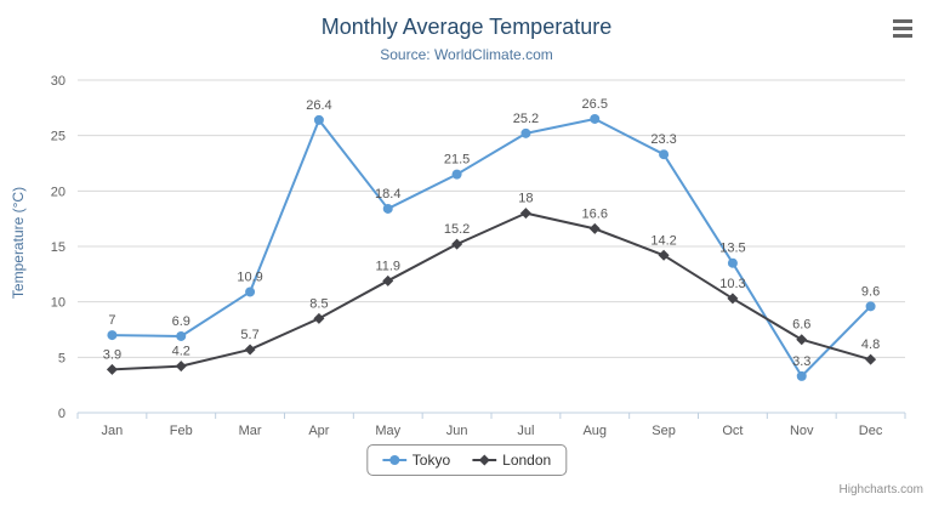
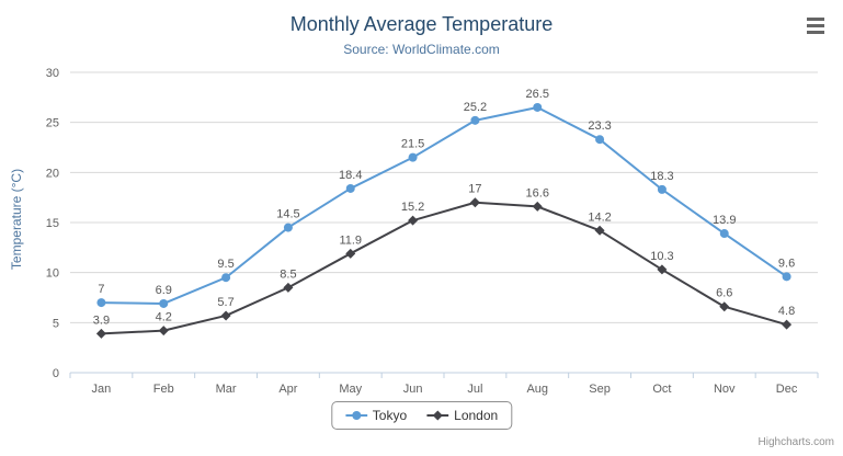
Tokyo/Mar: 10.9 -> 9.5
Tokyo/Apr: 26.4 -> 14.5
London/Jul: 18 -> 17
Tokyo/Oct: 13.5 -> 18.3
Tokyo/Nov: 3.3 -> 13.9
